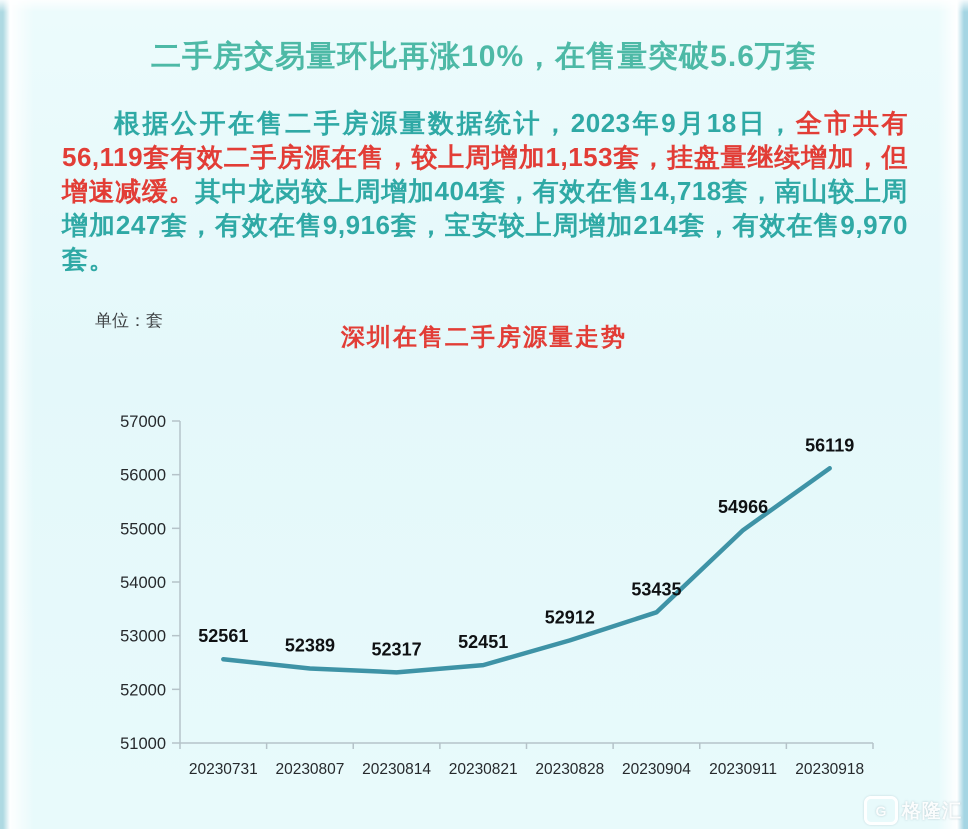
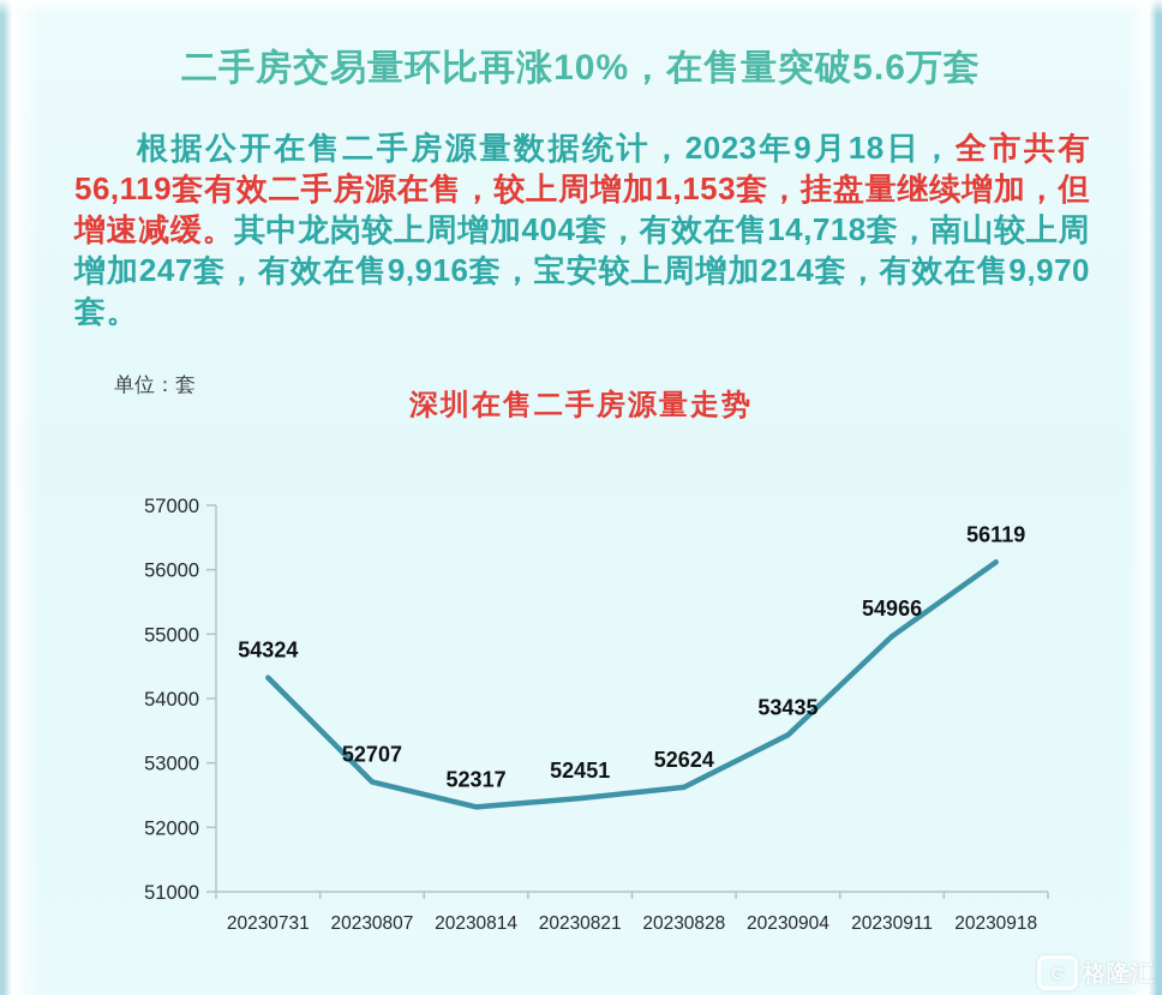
20230731: 52561 -> 54324
20230807: 52389 -> 52707
20230828: 52912 -> 52624
